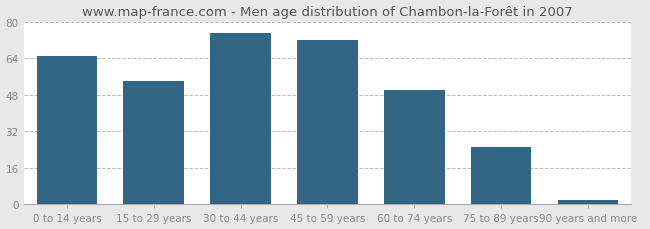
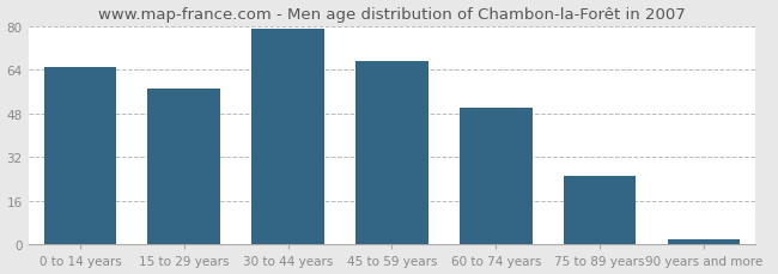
15 to 29 years: 54 -> 57
30 to 44 years: 75 -> 79
45 to 59 years: 72 -> 67
